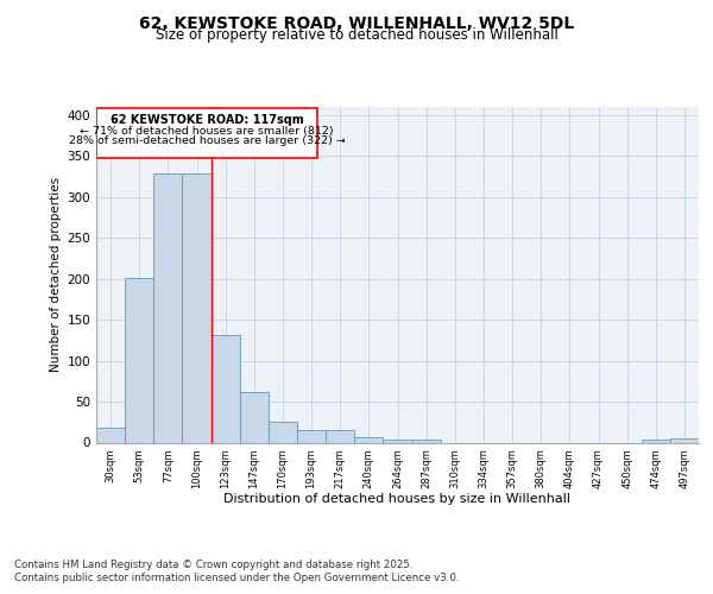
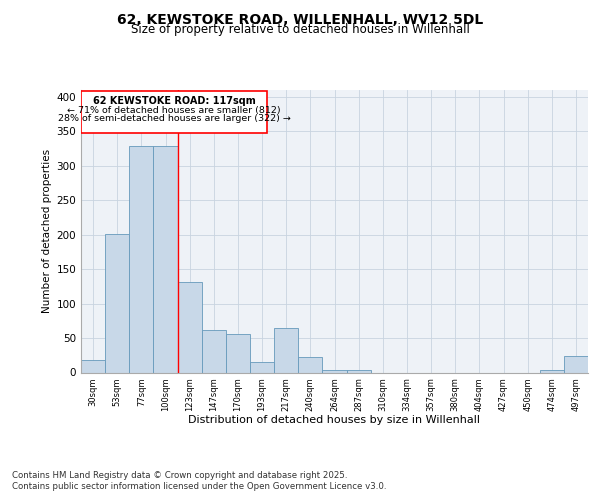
170sqm: 26 -> 56
217sqm: 15 -> 64
240sqm: 6 -> 22
497sqm: 5 -> 24
